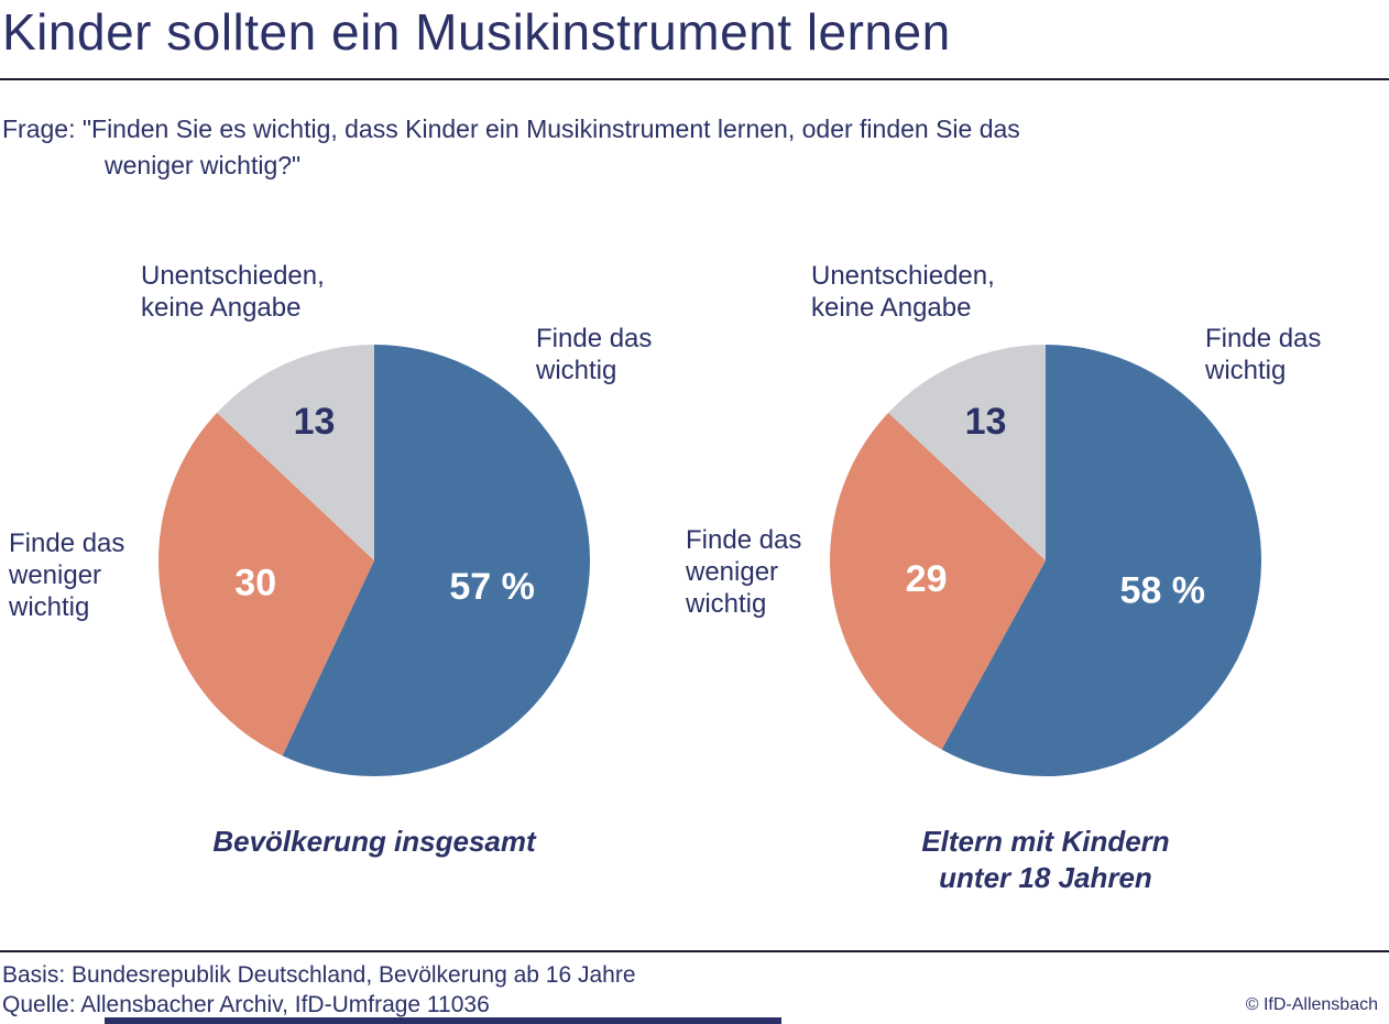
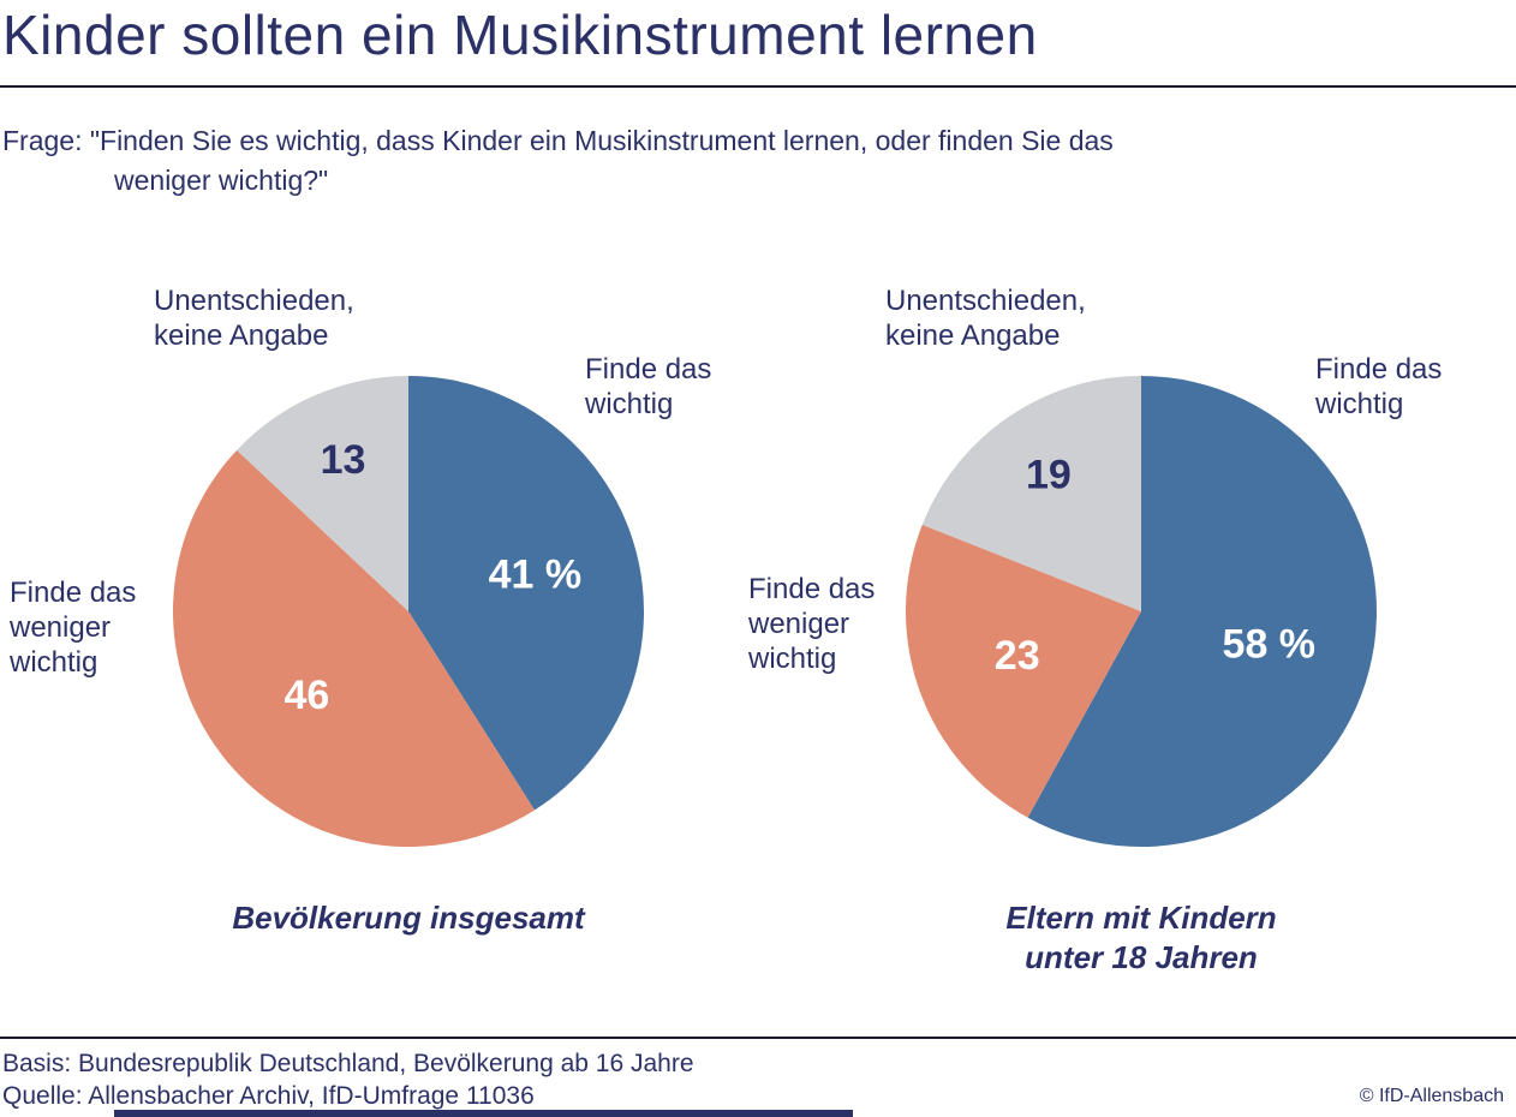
Bevölkerung insgesamt/Finde das wichtig: 57 -> 41
Bevölkerung insgesamt/Finde das weniger wichtig: 30 -> 46
Eltern mit Kindern unter 18 Jahren/Finde das weniger wichtig: 29 -> 23
Eltern mit Kindern unter 18 Jahren/Unentschieden, keine Angabe: 13 -> 19
